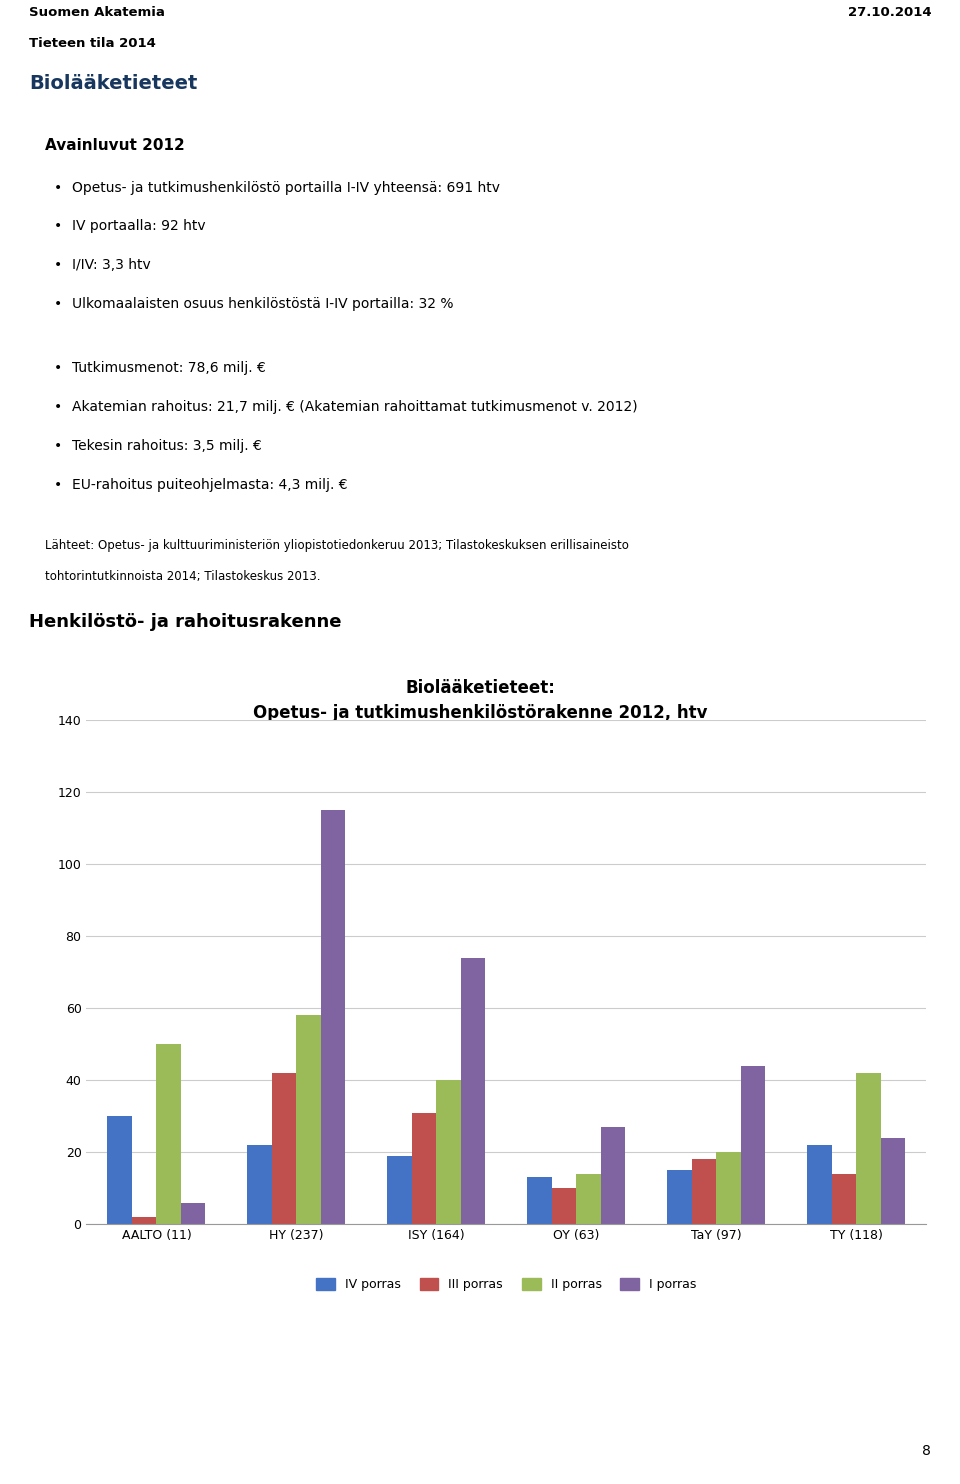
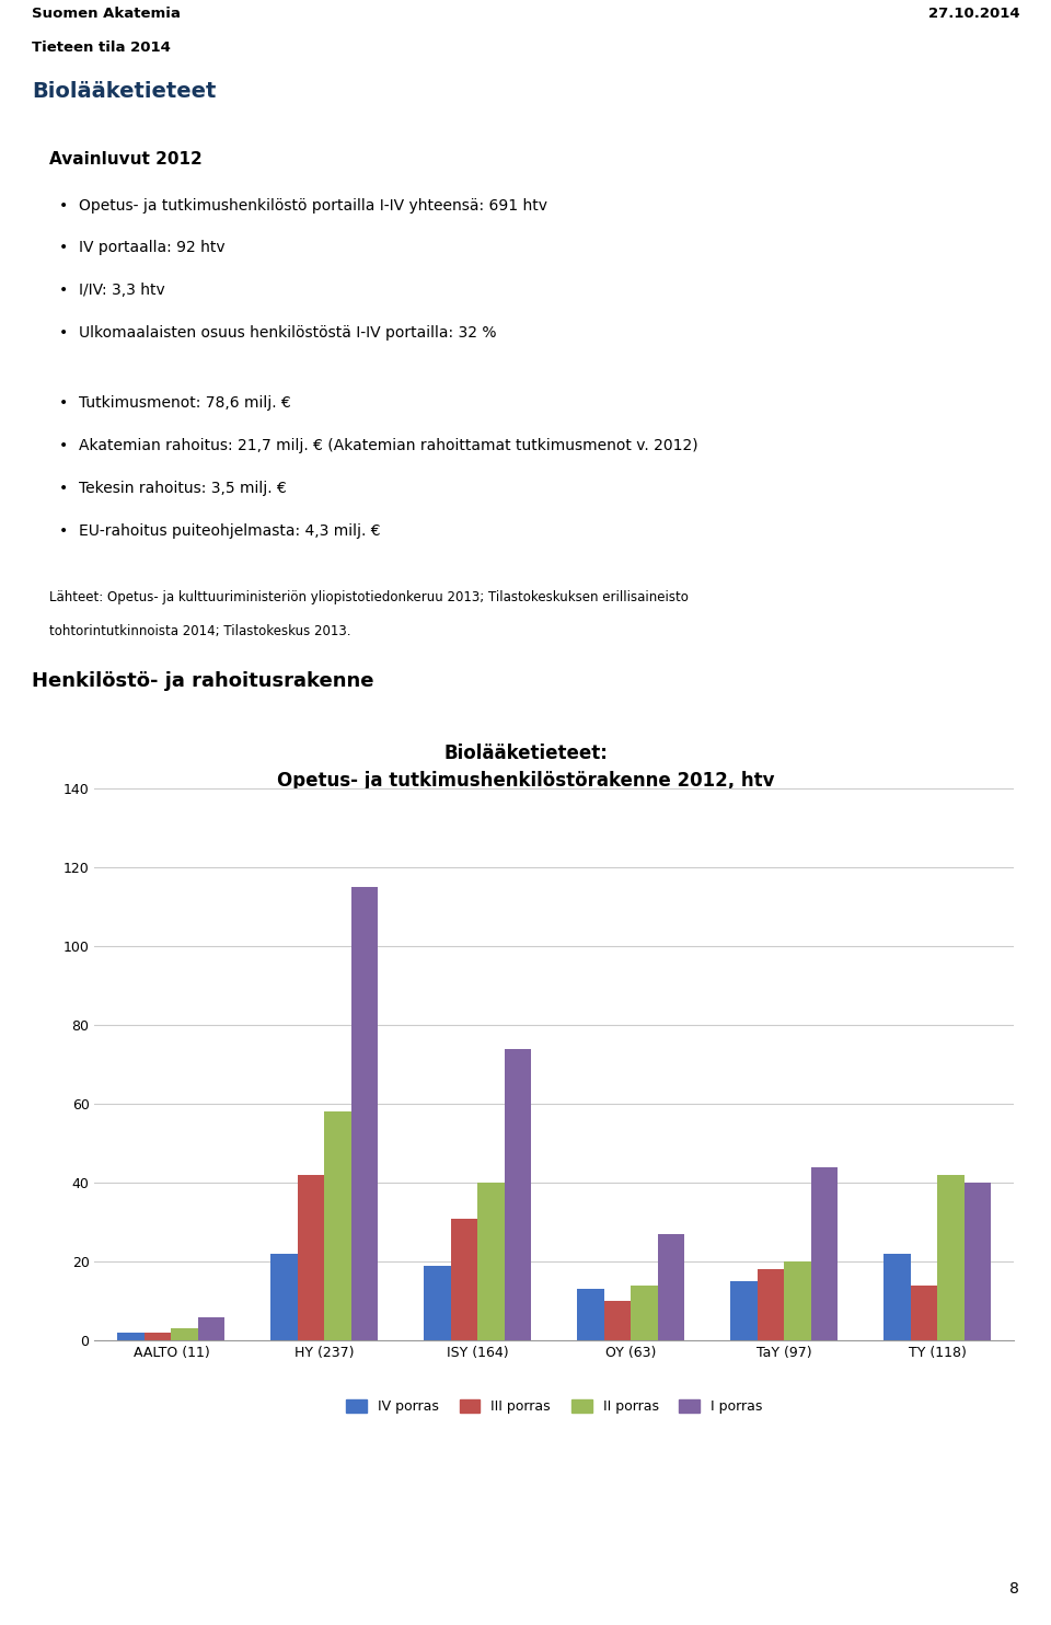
IV porras/AALTO (11): 30 -> 2
II porras/AALTO (11): 50 -> 3
I porras/TY (118): 24 -> 40
